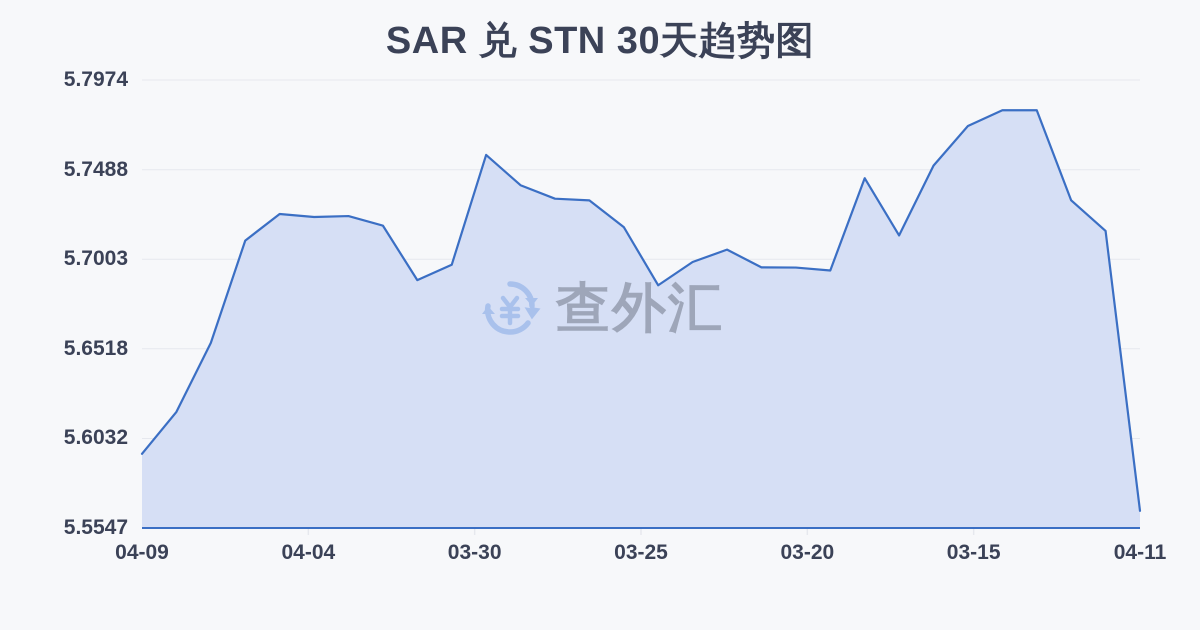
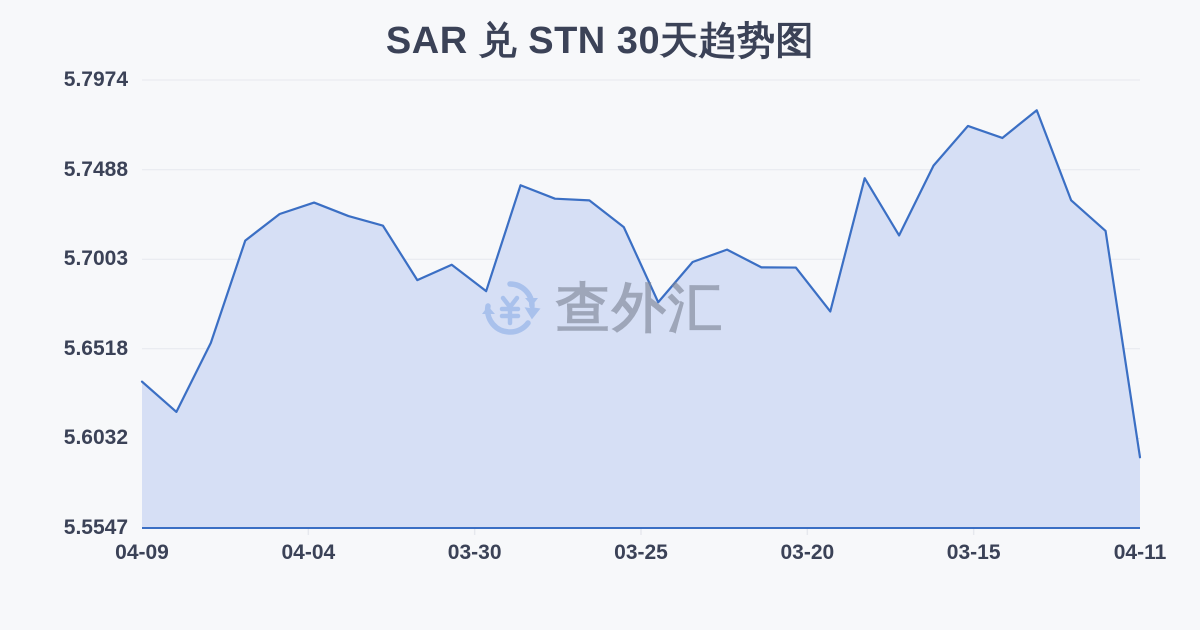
04-09: 5.595 -> 5.634
04-04: 5.723 -> 5.731
03-30: 5.757 -> 5.683
03-25: 5.686 -> 5.677
03-20: 5.694 -> 5.672
03-15: 5.781 -> 5.766
04-11: 5.564 -> 5.593
